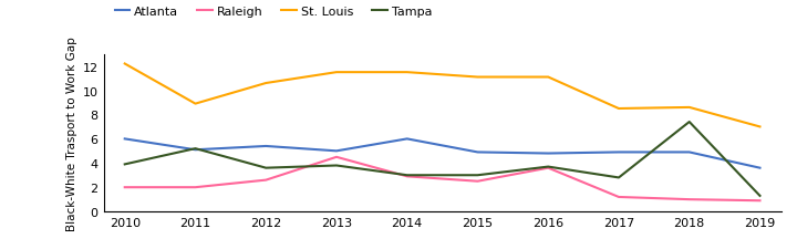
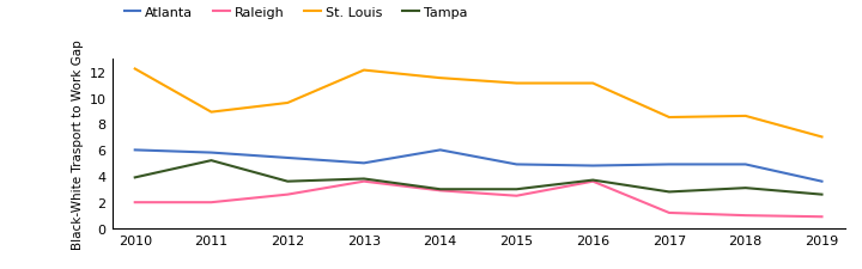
Atlanta/2011: 5.1 -> 5.8
St. Louis/2012: 10.6 -> 9.6
Raleigh/2013: 4.5 -> 3.6
St. Louis/2013: 11.5 -> 12.1
Tampa/2018: 7.4 -> 3.1
Tampa/2019: 1.3 -> 2.6
